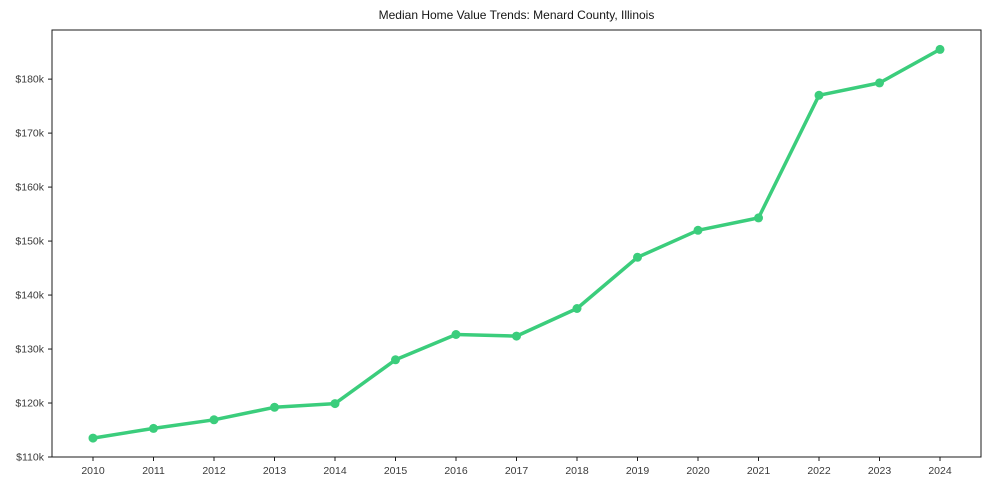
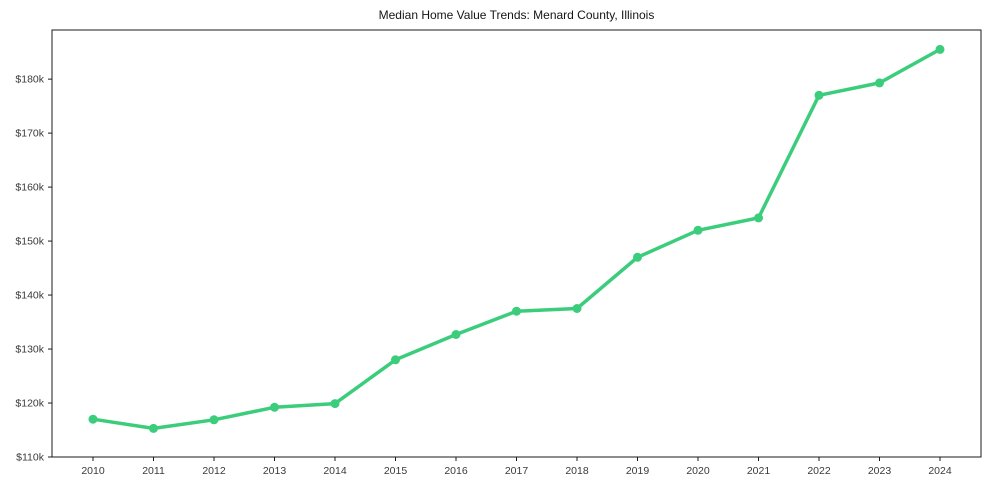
2010: $114k -> $117k
2017: $132k -> $137k
